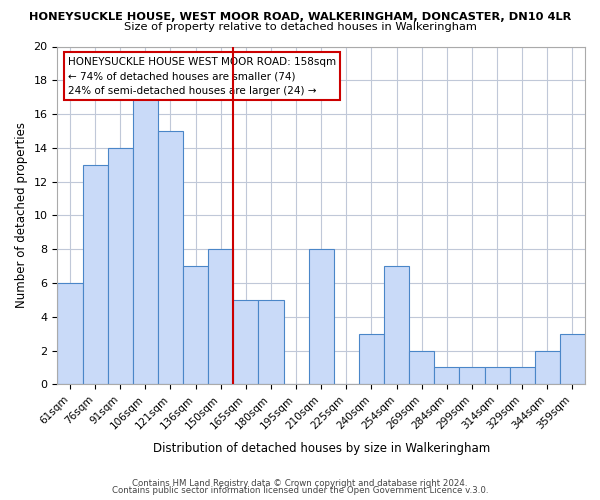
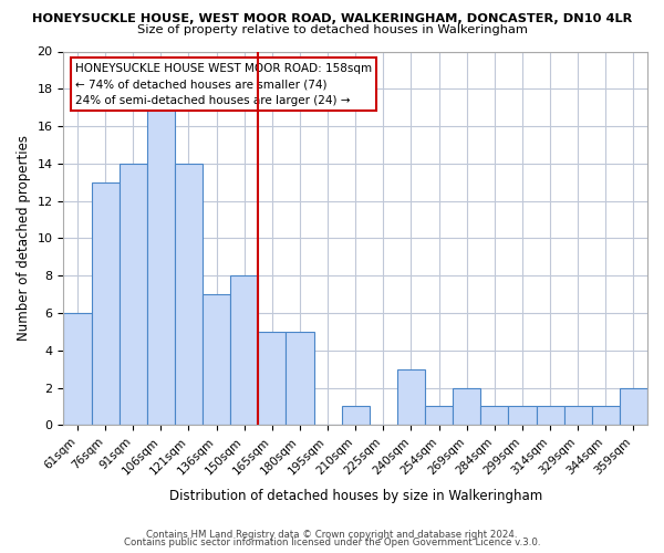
121sqm: 15 -> 14
210sqm: 8 -> 1
254sqm: 7 -> 1
344sqm: 2 -> 1
359sqm: 3 -> 2
